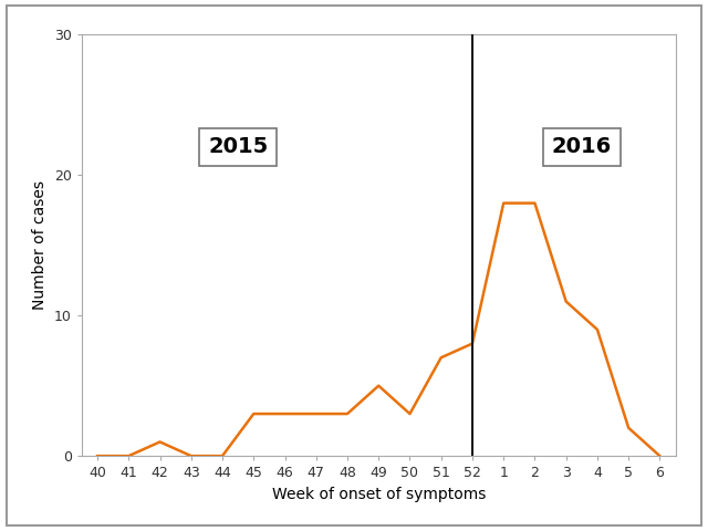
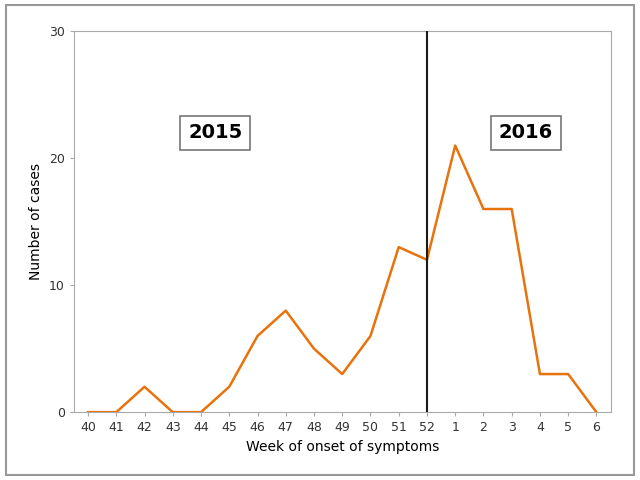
42: 1 -> 2
45: 3 -> 2
46: 3 -> 6
47: 3 -> 8
48: 3 -> 5
49: 5 -> 3
50: 3 -> 6
51: 7 -> 13
52: 8 -> 12
1: 18 -> 21
2: 18 -> 16
3: 11 -> 16
4: 9 -> 3
5: 2 -> 3
